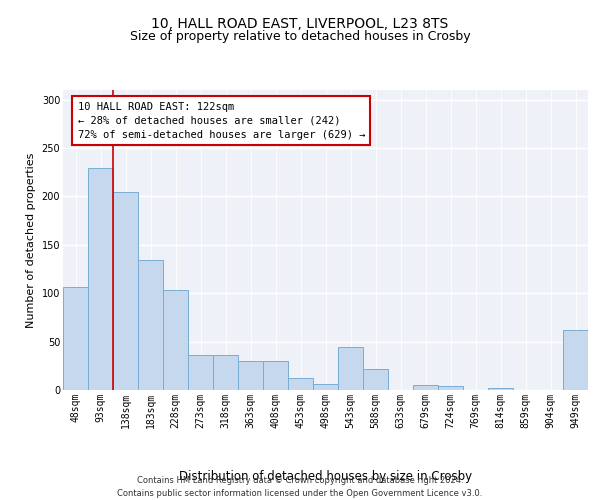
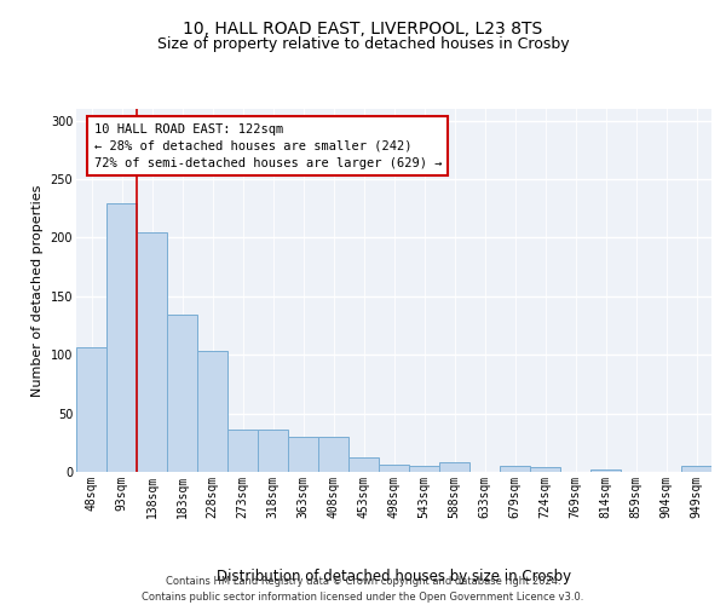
543sqm: 44 -> 5
588sqm: 22 -> 8
949sqm: 62 -> 5
